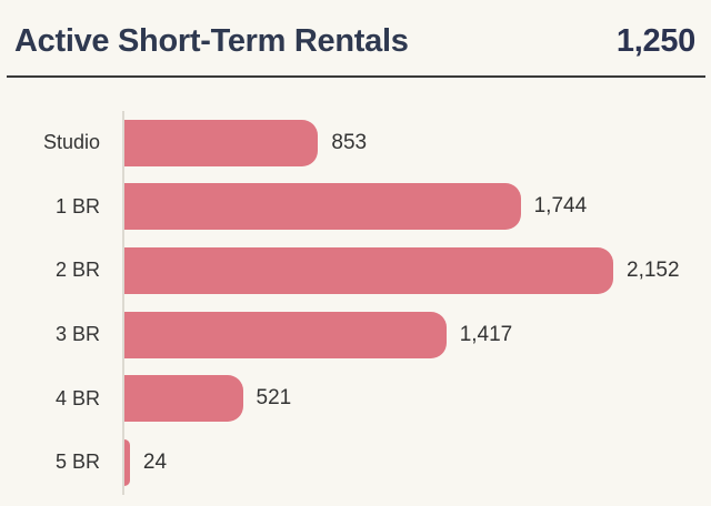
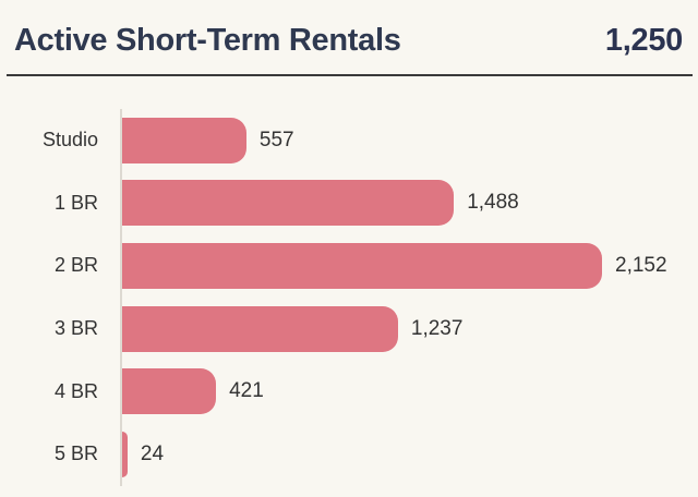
Studio: 853 -> 557
1 BR: 1,744 -> 1,488
3 BR: 1,417 -> 1,237
4 BR: 521 -> 421
